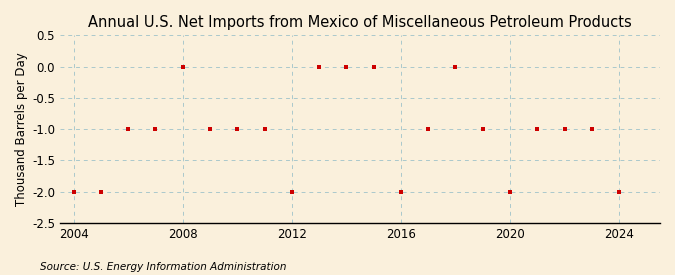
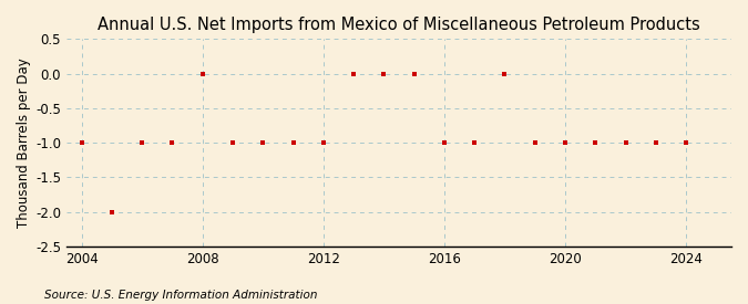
2004: -2 -> -1
2012: -2 -> -1
2016: -2 -> -1
2020: -2 -> -1
2024: -2 -> -1
